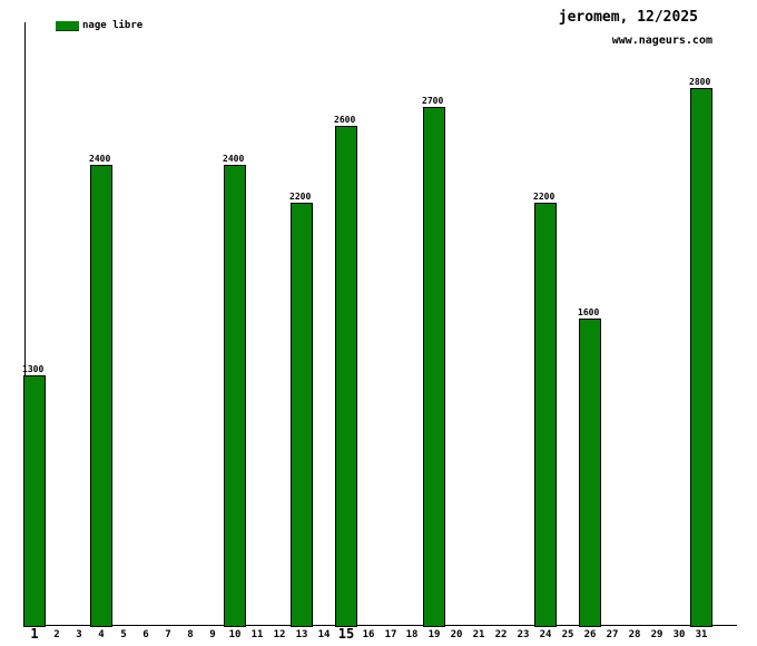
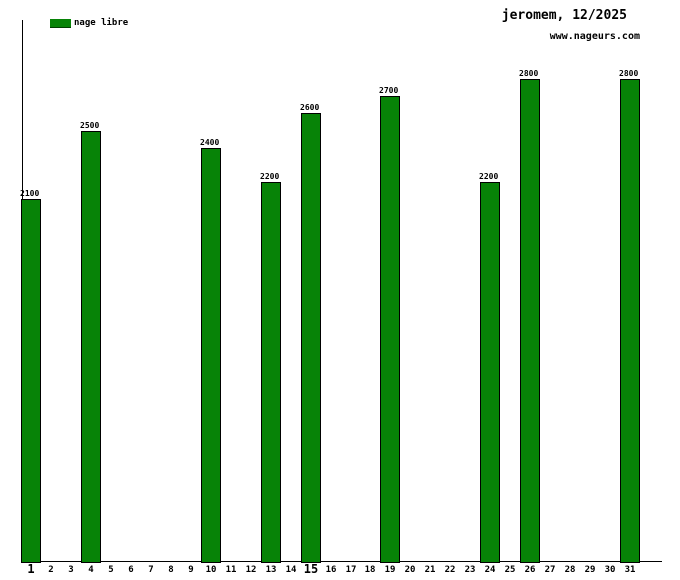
1: 1300 -> 2100
4: 2400 -> 2500
26: 1600 -> 2800
